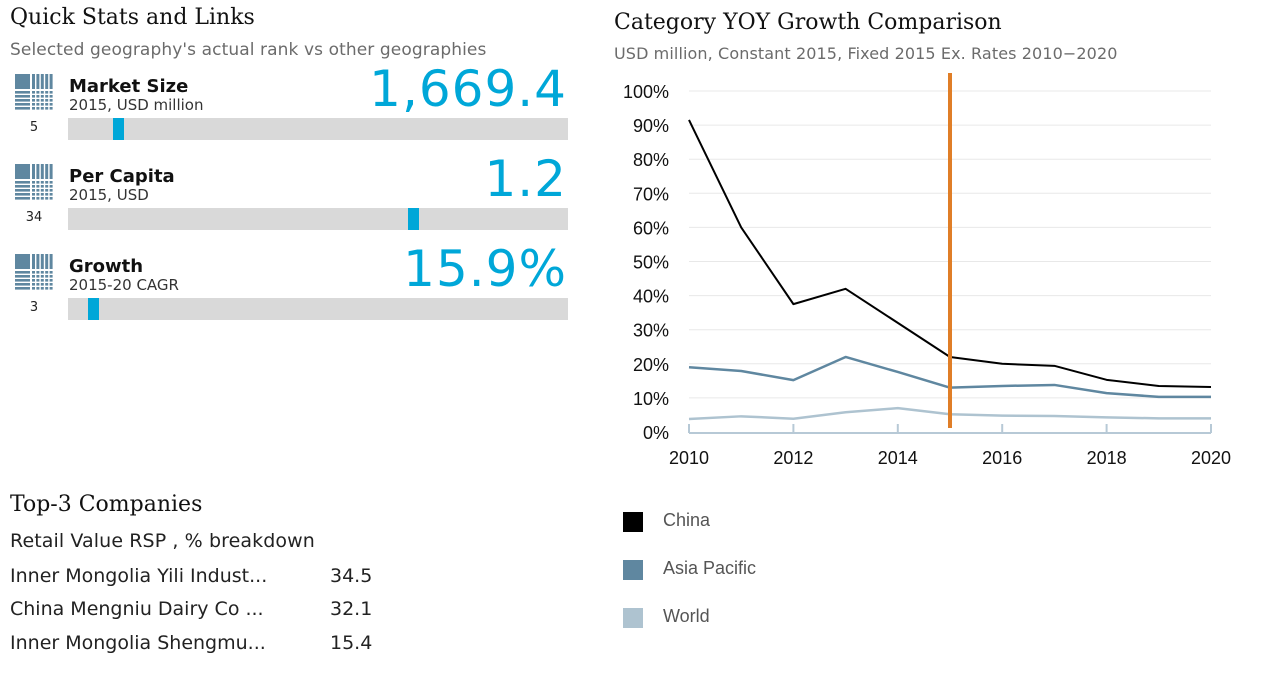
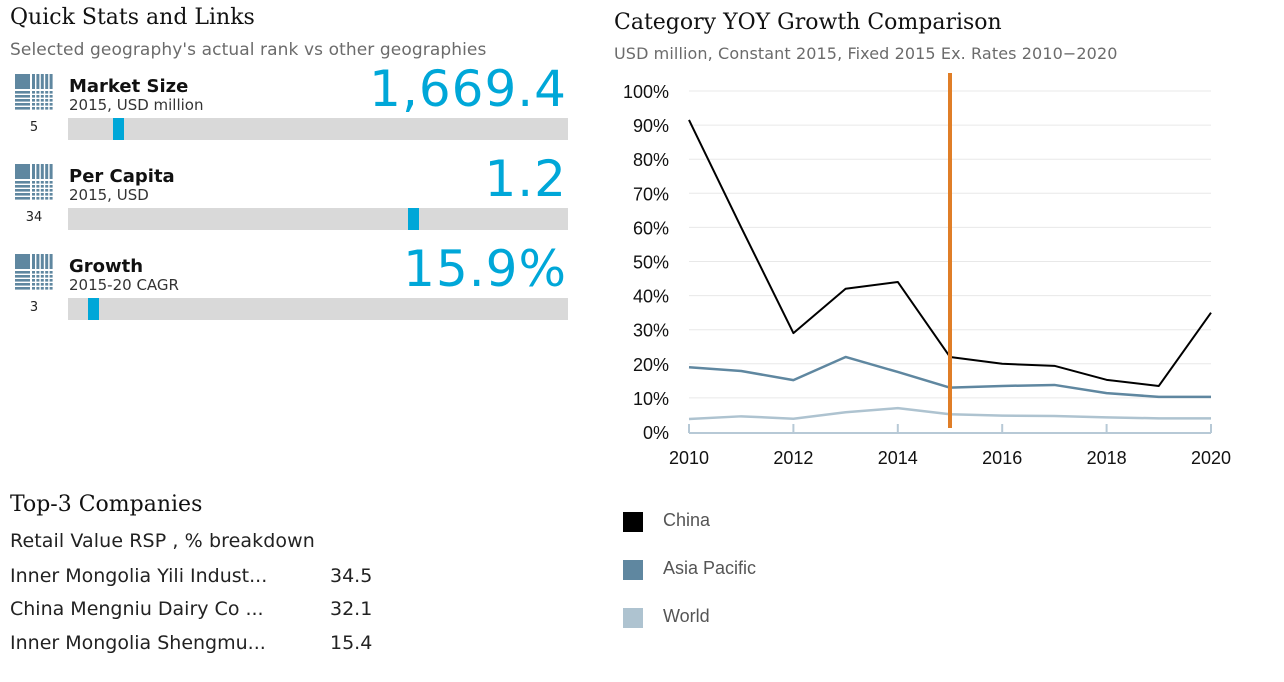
China/2012: 38% -> 29%
China/2014: 32% -> 44%
China/2020: 13% -> 35%
